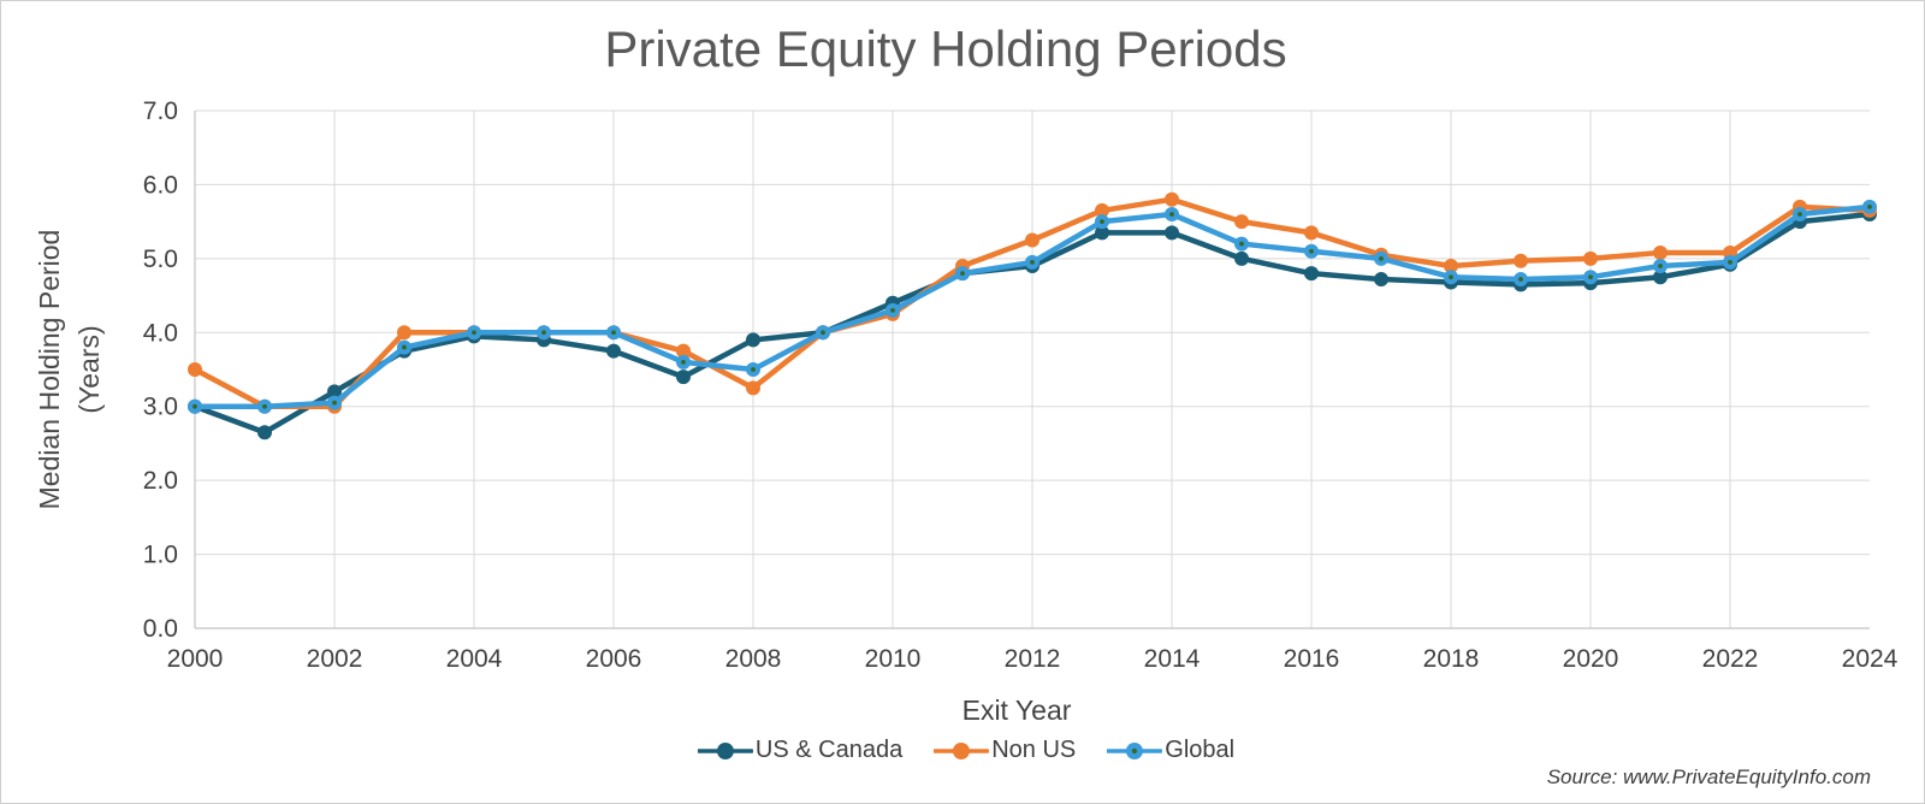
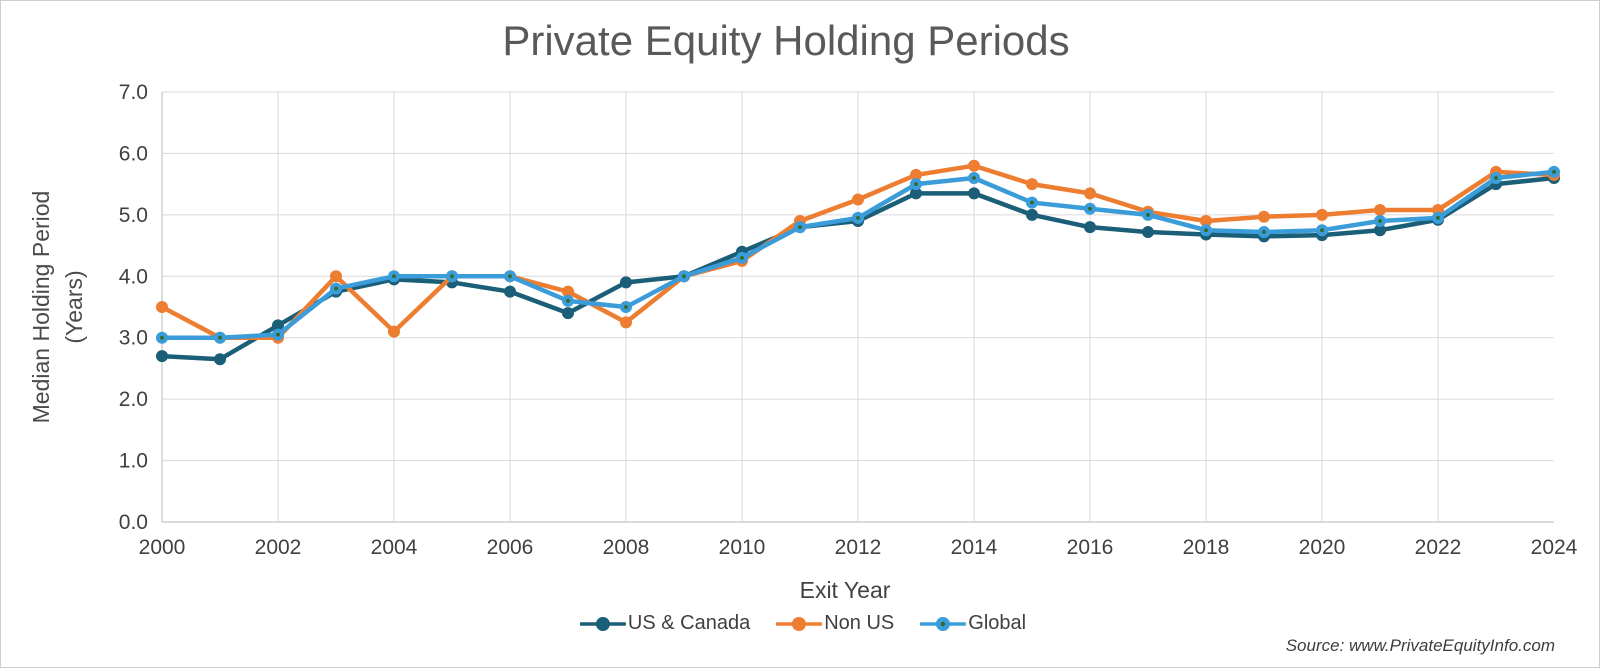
US & Canada/2000: 3.0 -> 2.7
Non US/2004: 4.0 -> 3.1
